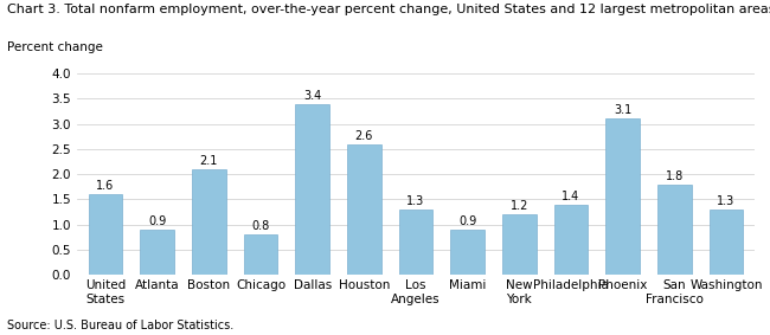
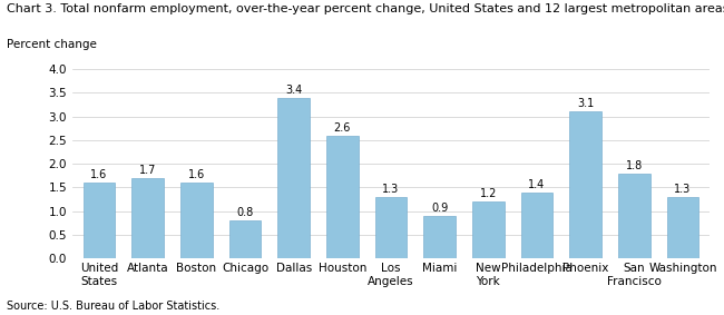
Atlanta: 0.9 -> 1.7
Boston: 2.1 -> 1.6
